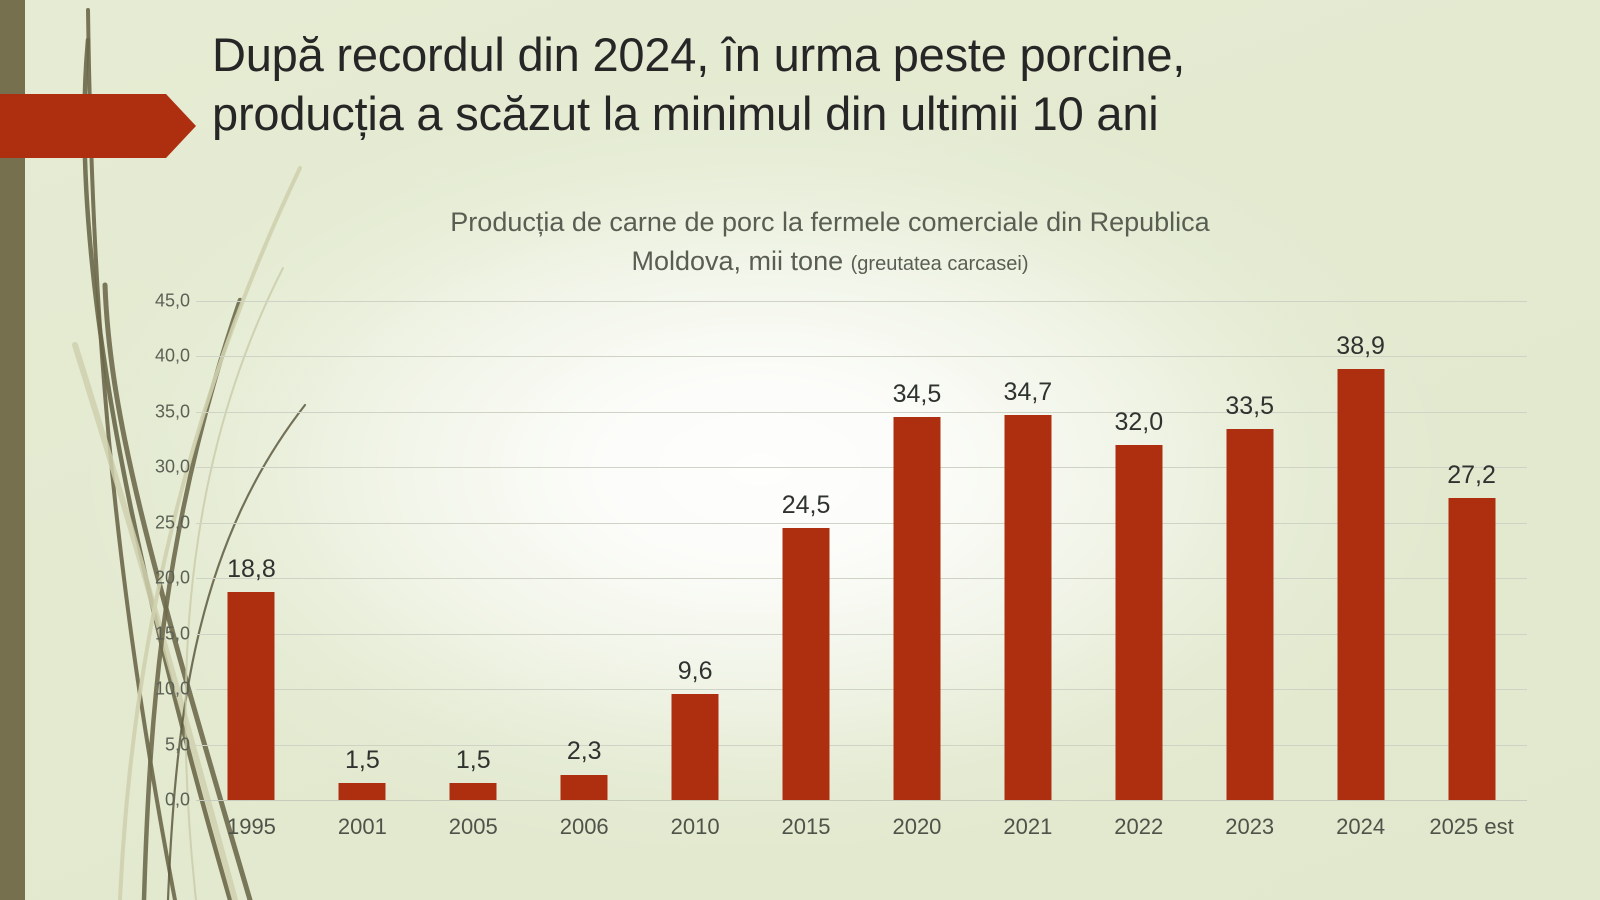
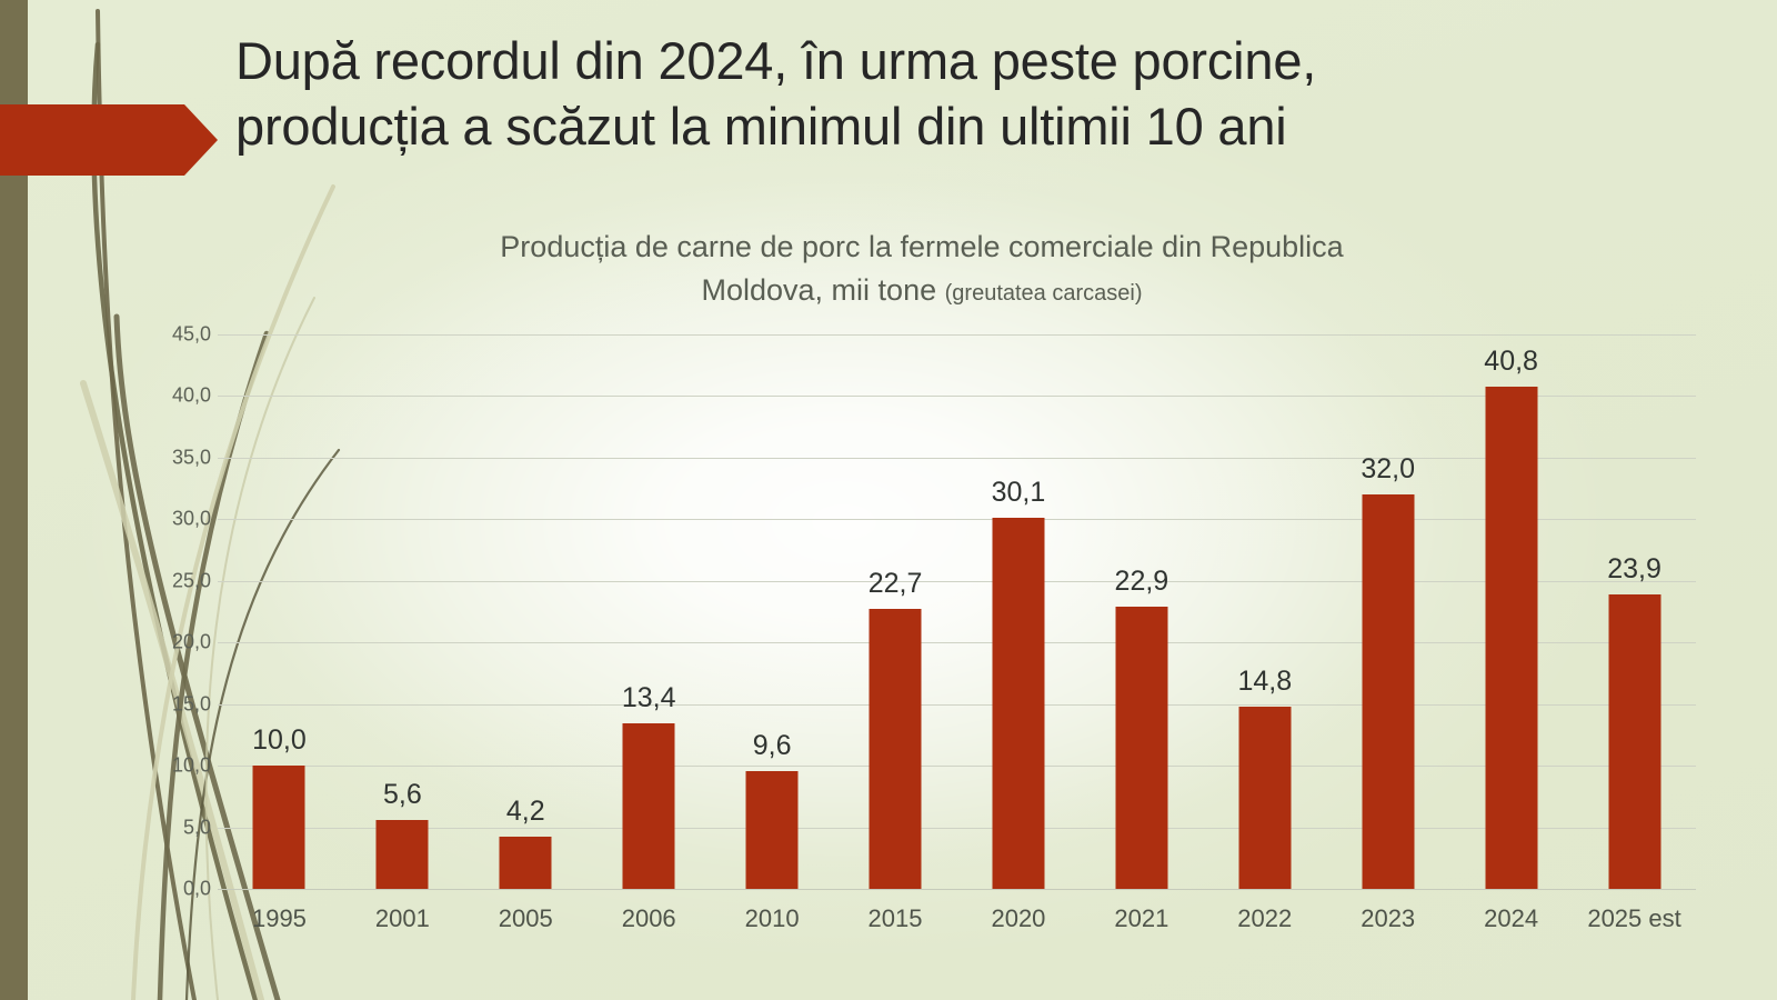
1995: 18,8 -> 10,0
2001: 1,5 -> 5,6
2005: 1,5 -> 4,2
2006: 2,3 -> 13,4
2015: 24,5 -> 22,7
2020: 34,5 -> 30,1
2021: 34,7 -> 22,9
2022: 32,0 -> 14,8
2023: 33,5 -> 32,0
2024: 38,9 -> 40,8
2025 est: 27,2 -> 23,9
